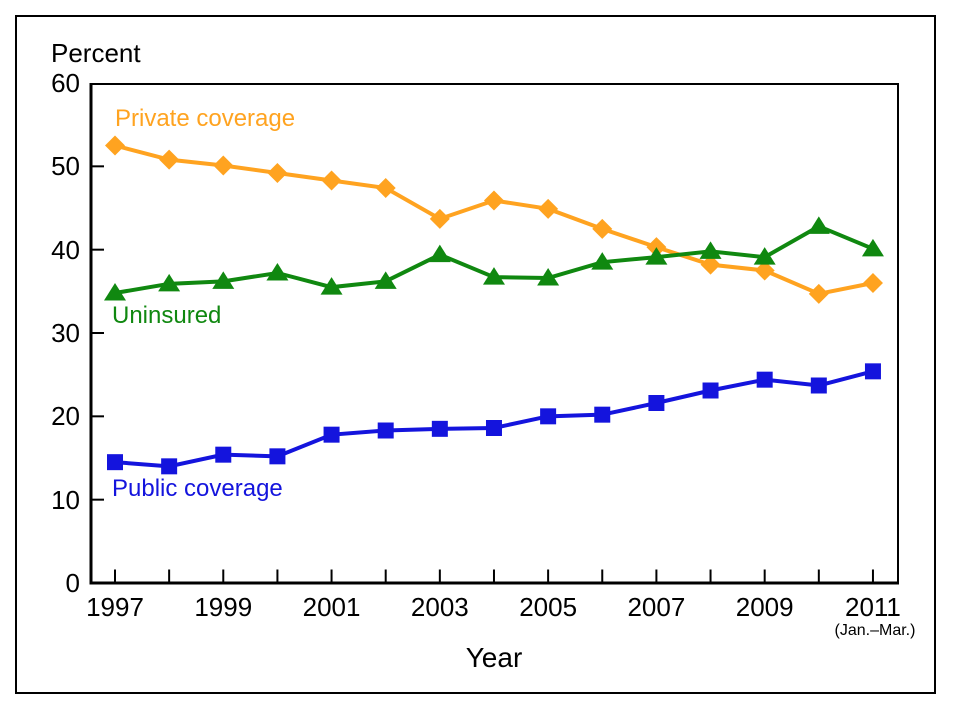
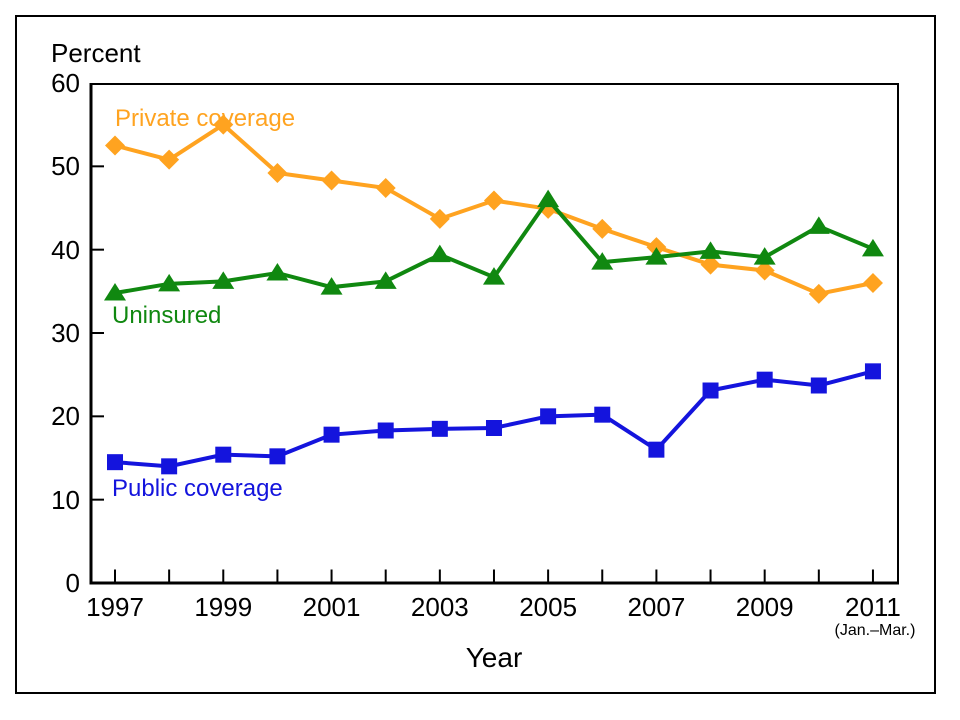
Private coverage/1999: 50 -> 55
Uninsured/2005: 37 -> 46
Public coverage/2007: 22 -> 16
